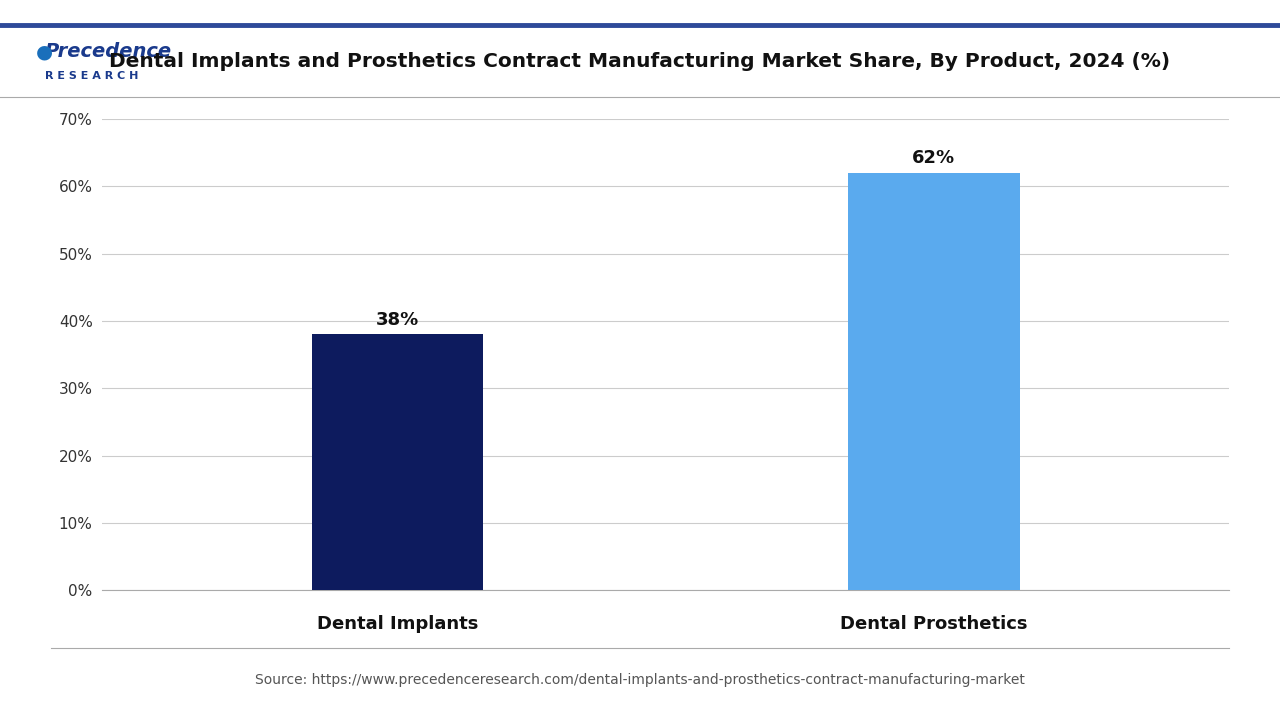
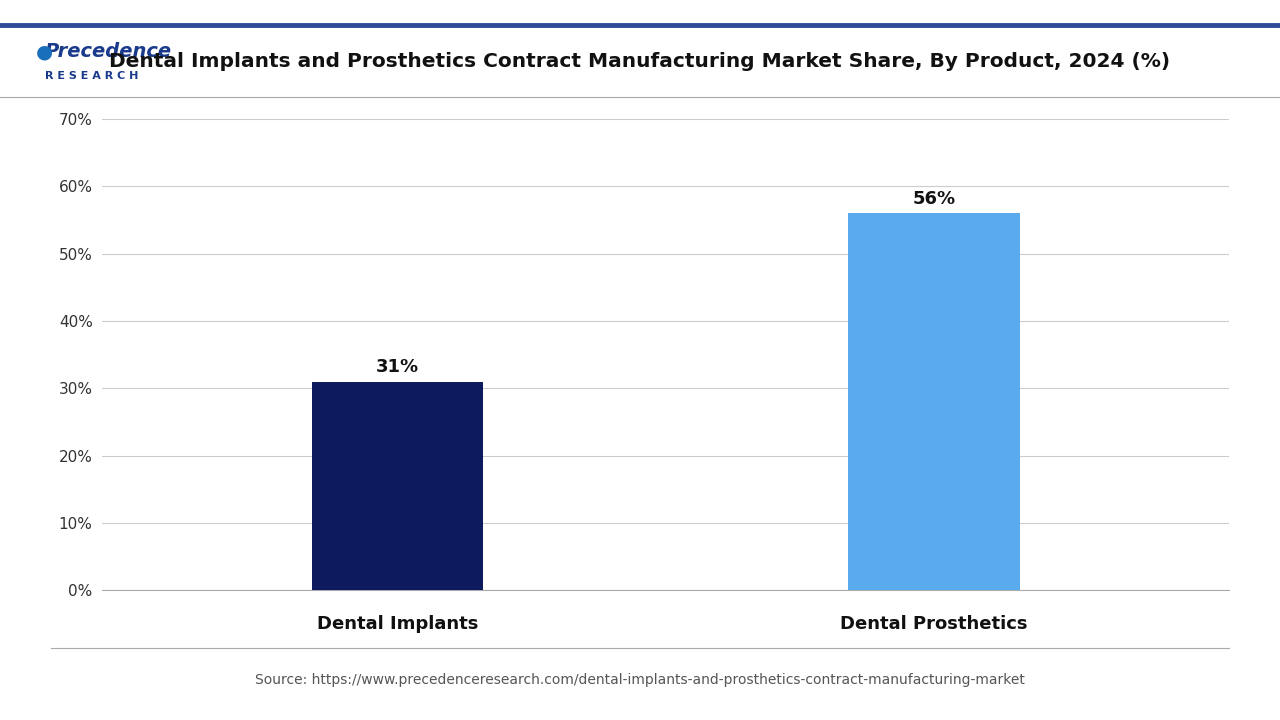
Dental Implants: 38% -> 31%
Dental Prosthetics: 62% -> 56%
